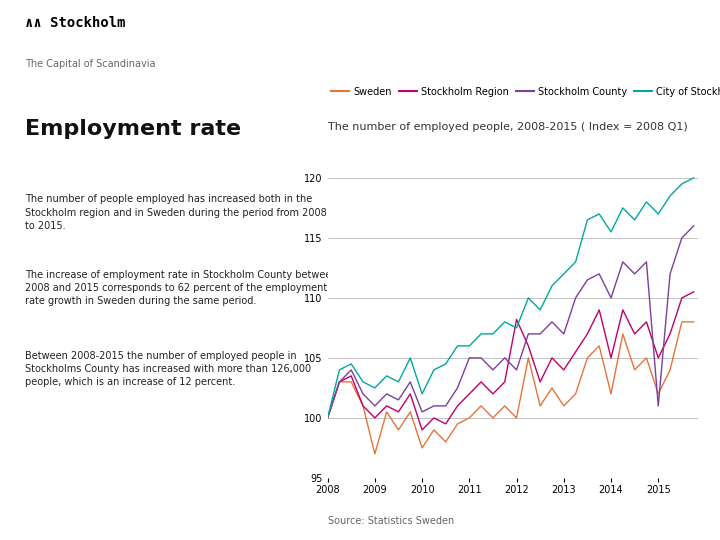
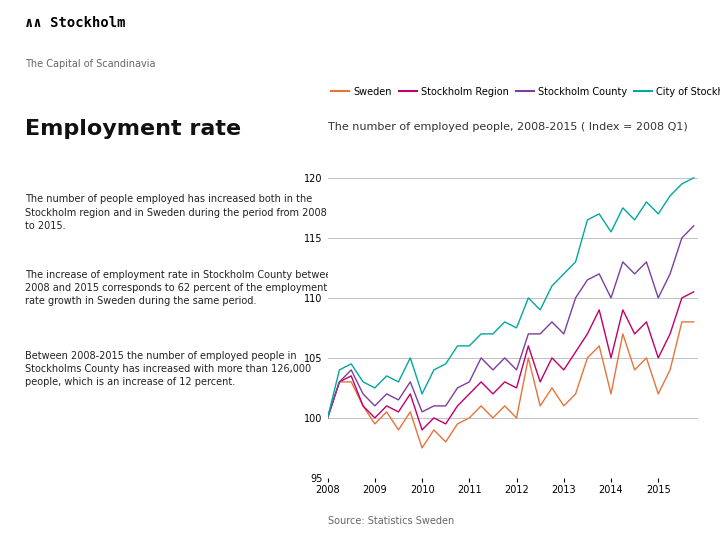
Sweden/2009: 97.0 -> 99.5
Stockholm County/2011: 105.0 -> 103.0
Stockholm Region/2012: 108.2 -> 102.5
Stockholm County/2015: 101.0 -> 110.0
